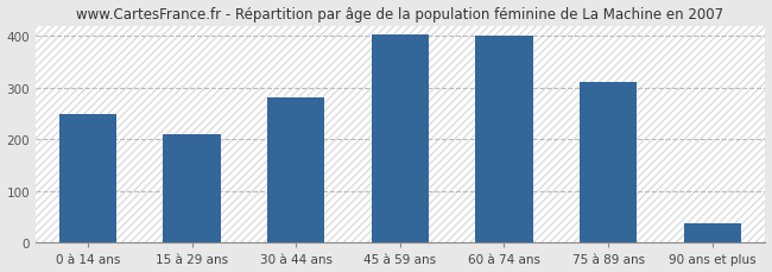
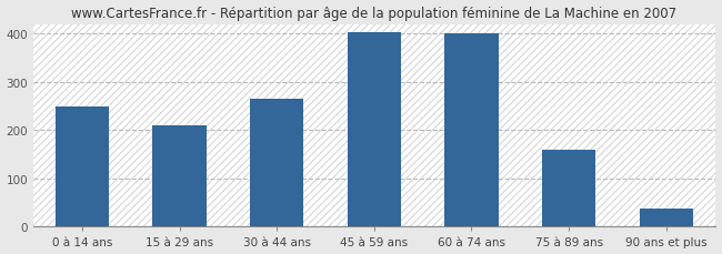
30 à 44 ans: 281 -> 265
75 à 89 ans: 310 -> 160
